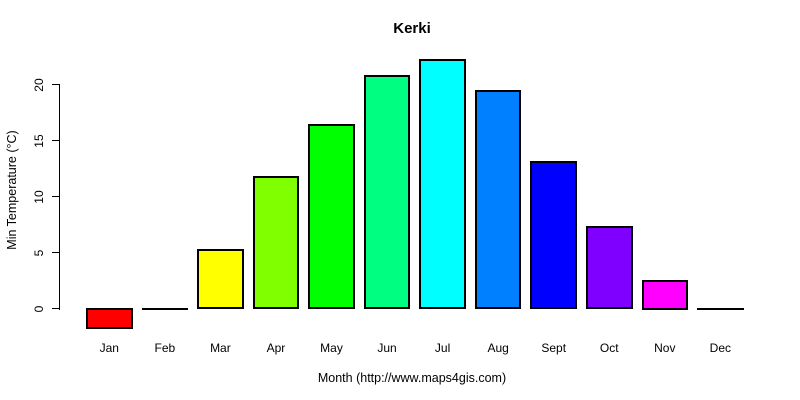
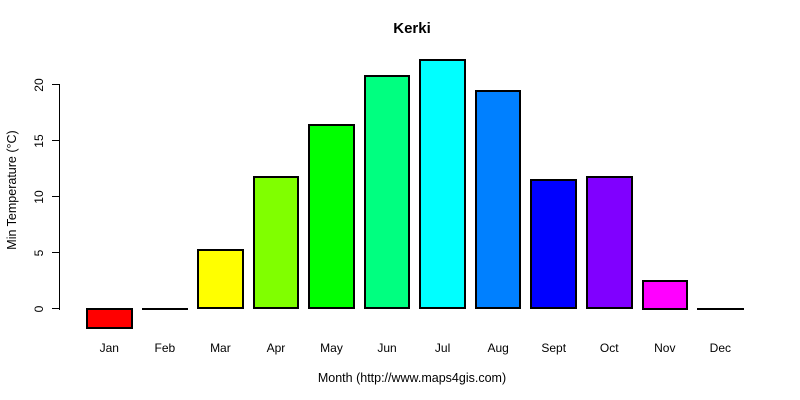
Sept: 13.1 -> 11.5
Oct: 7.3 -> 11.7
